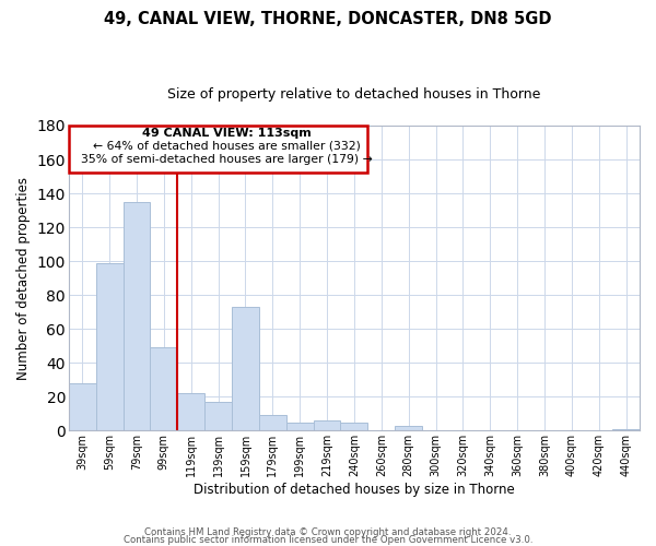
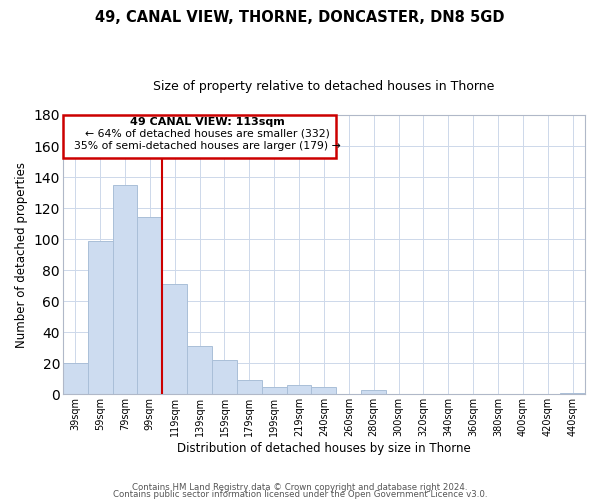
39sqm: 28 -> 20
99sqm: 49 -> 114
119sqm: 22 -> 71
139sqm: 17 -> 31
159sqm: 73 -> 22
